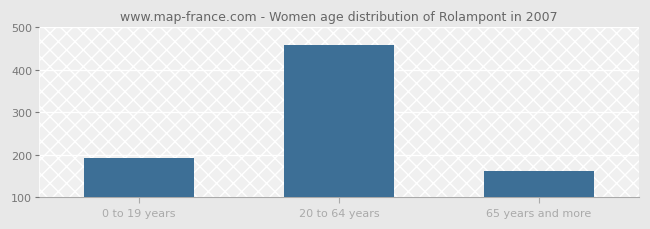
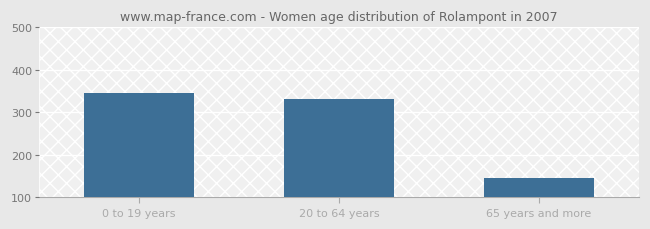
0 to 19 years: 192 -> 345
20 to 64 years: 457 -> 330
65 years and more: 163 -> 145
